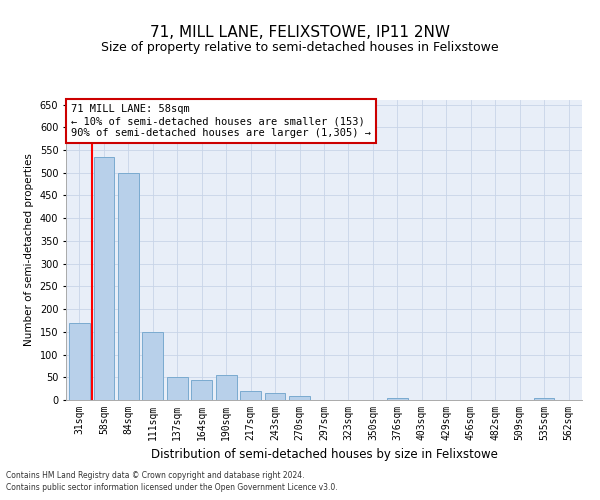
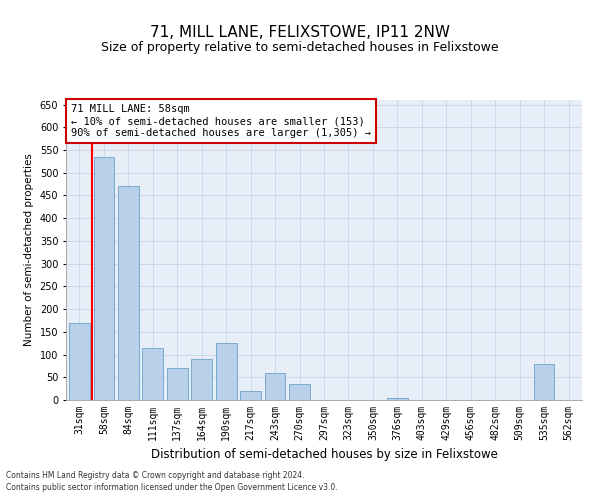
84sqm: 500 -> 470
111sqm: 150 -> 115
137sqm: 50 -> 70
164sqm: 45 -> 90
190sqm: 55 -> 125
243sqm: 15 -> 60
270sqm: 8 -> 35
535sqm: 5 -> 80
